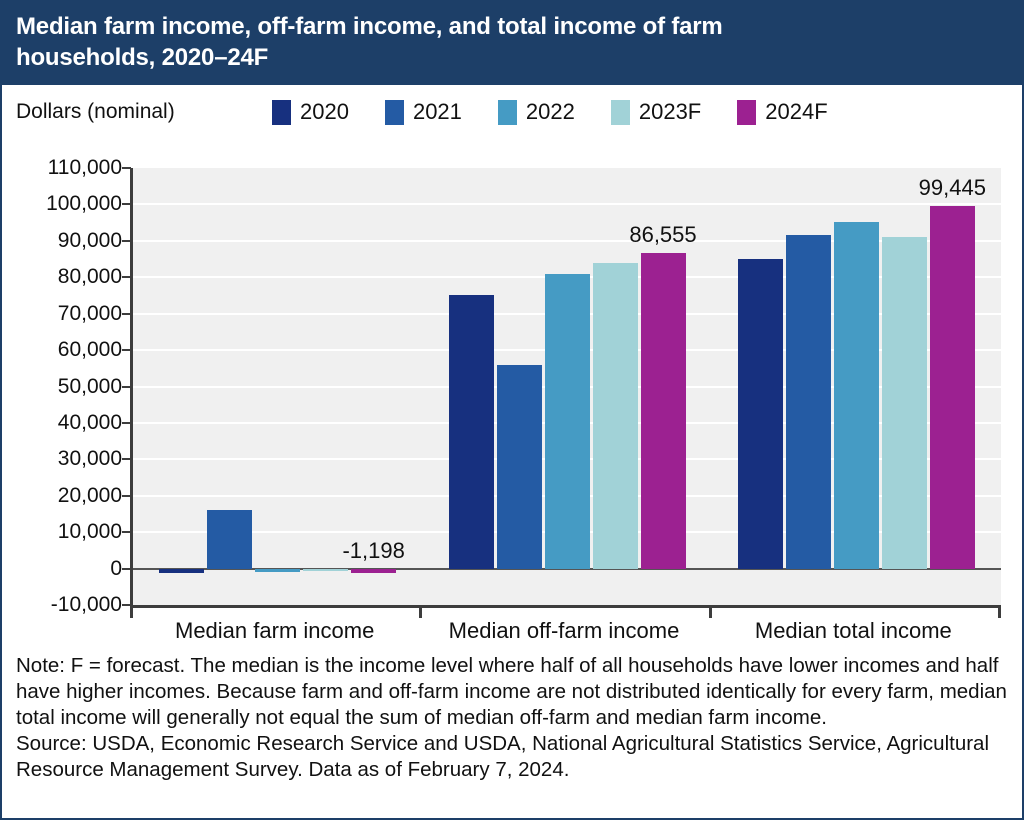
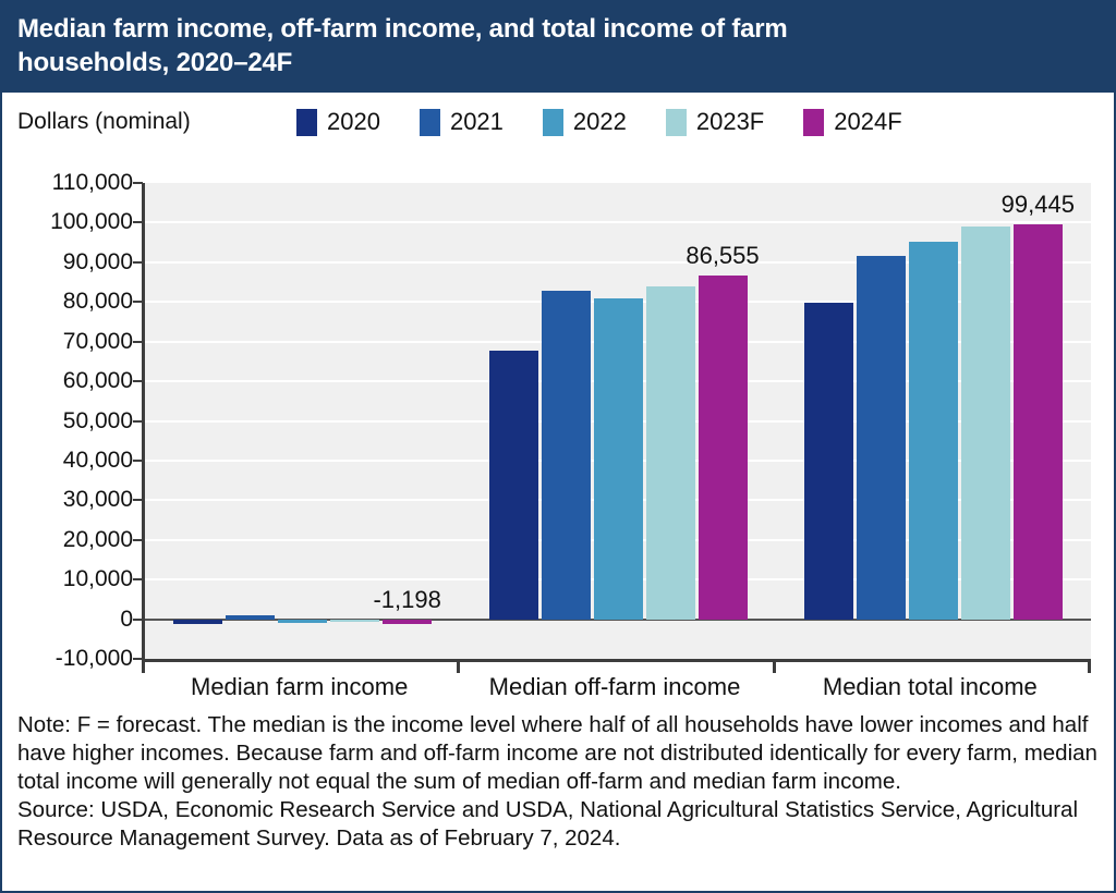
2021/Median farm income: 16000 -> 1000
2020/Median off-farm income: 75000 -> 68000
2021/Median off-farm income: 56000 -> 83000
2020/Median total income: 85000 -> 80000
2023F/Median total income: 91000 -> 99000
